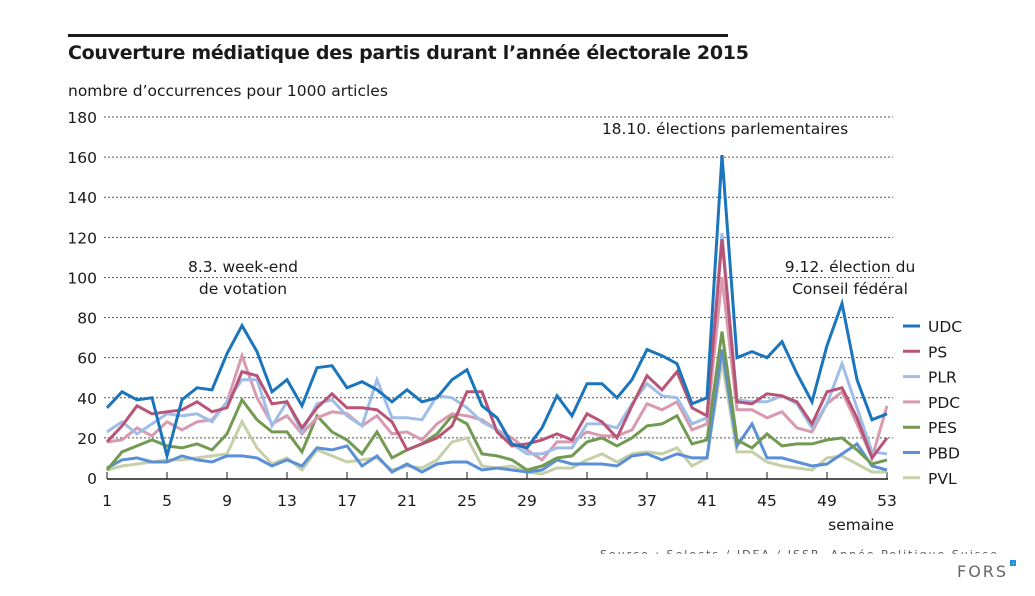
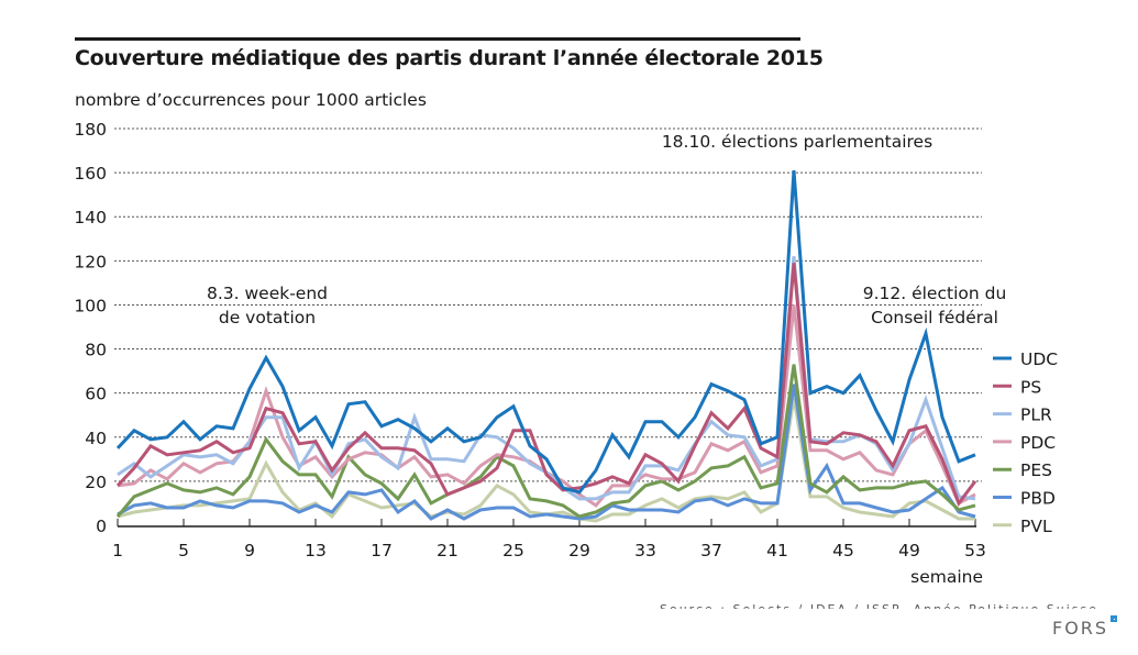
UDC/5: 11 -> 47
PVL/25: 20 -> 14
PDC/53: 36 -> 14
